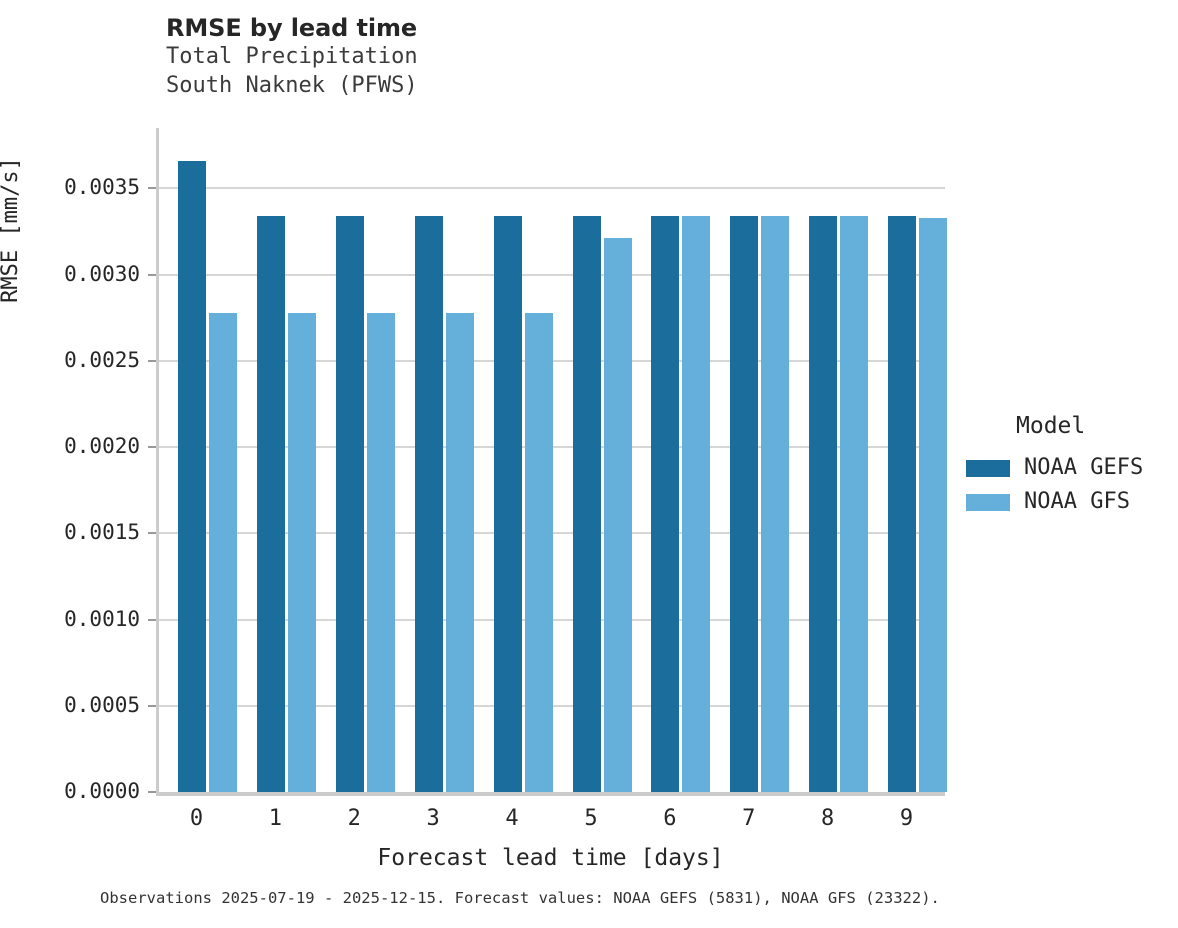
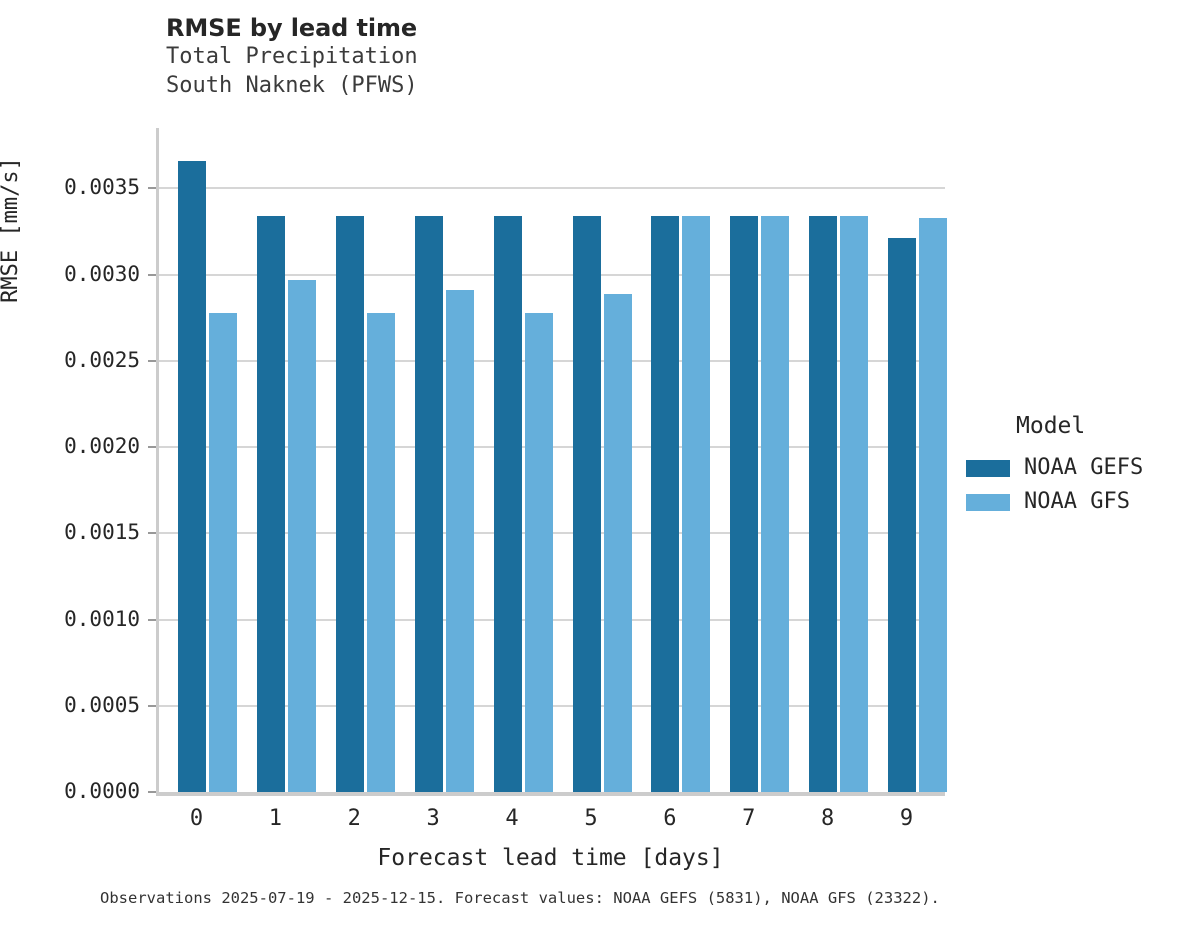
NOAA GFS/1: 0.00278 -> 0.00297
NOAA GFS/3: 0.00278 -> 0.00291
NOAA GFS/5: 0.00321 -> 0.00289
NOAA GEFS/9: 0.00334 -> 0.00321
